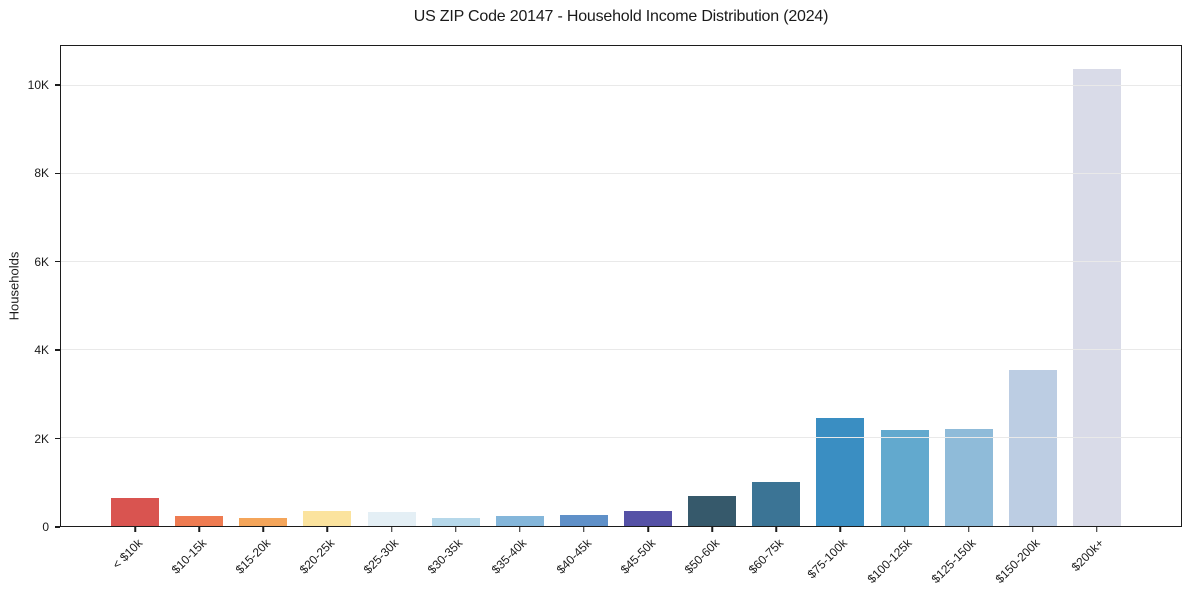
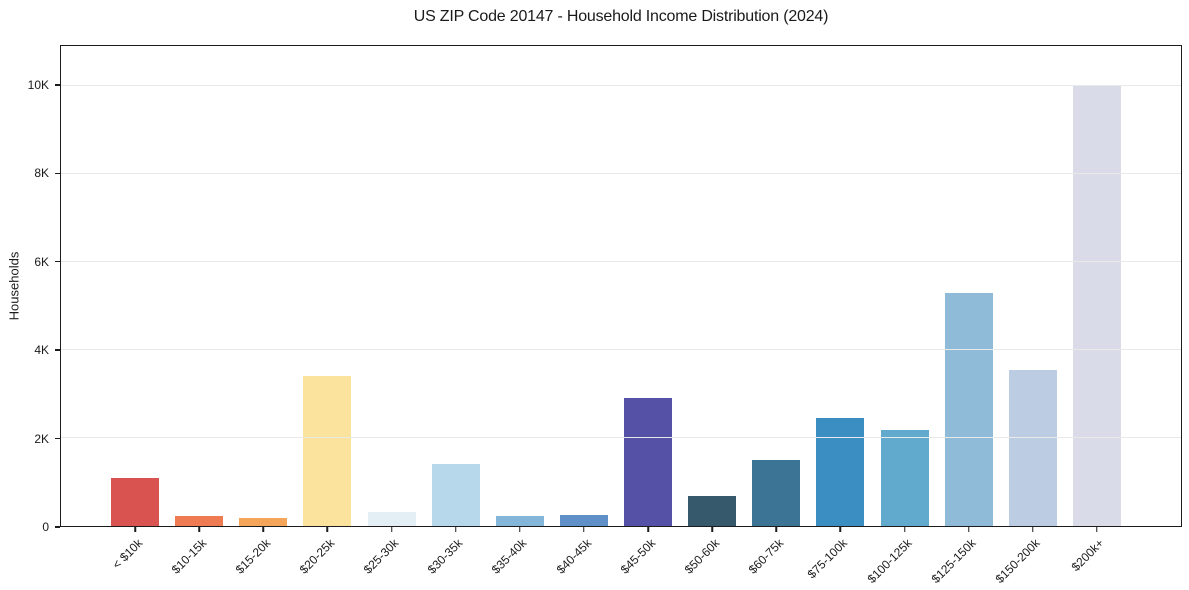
< $10k: 0.6K -> 1.1K
$20-25k: 0.4K -> 3.4K
$30-35k: 0.2K -> 1.4K
$45-50k: 0.3K -> 2.9K
$60-75k: 1.0K -> 1.5K
$125-150k: 2.2K -> 5.3K
$200k+: 10.4K -> 10.0K
